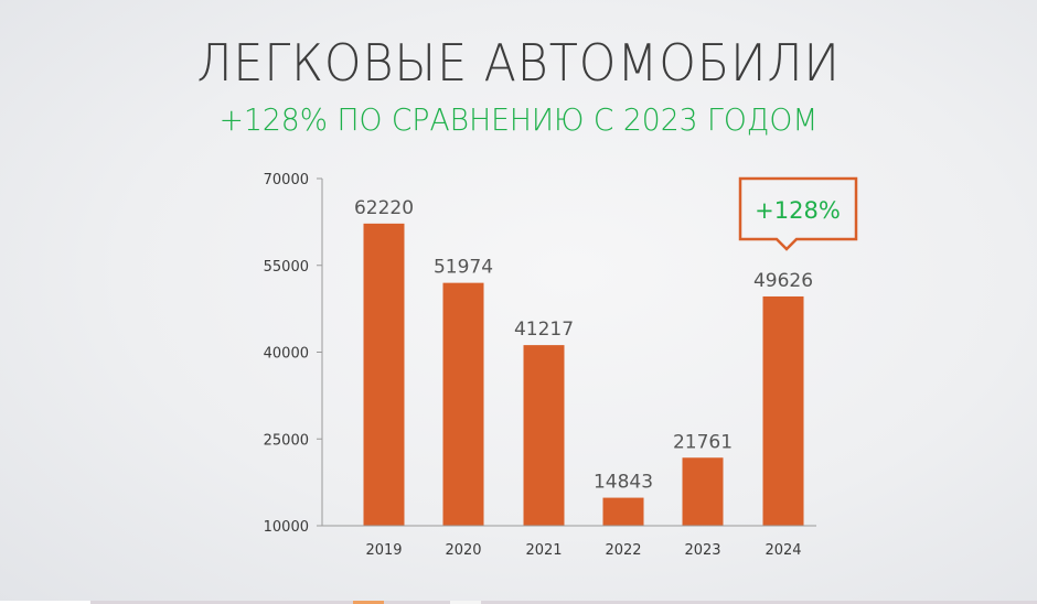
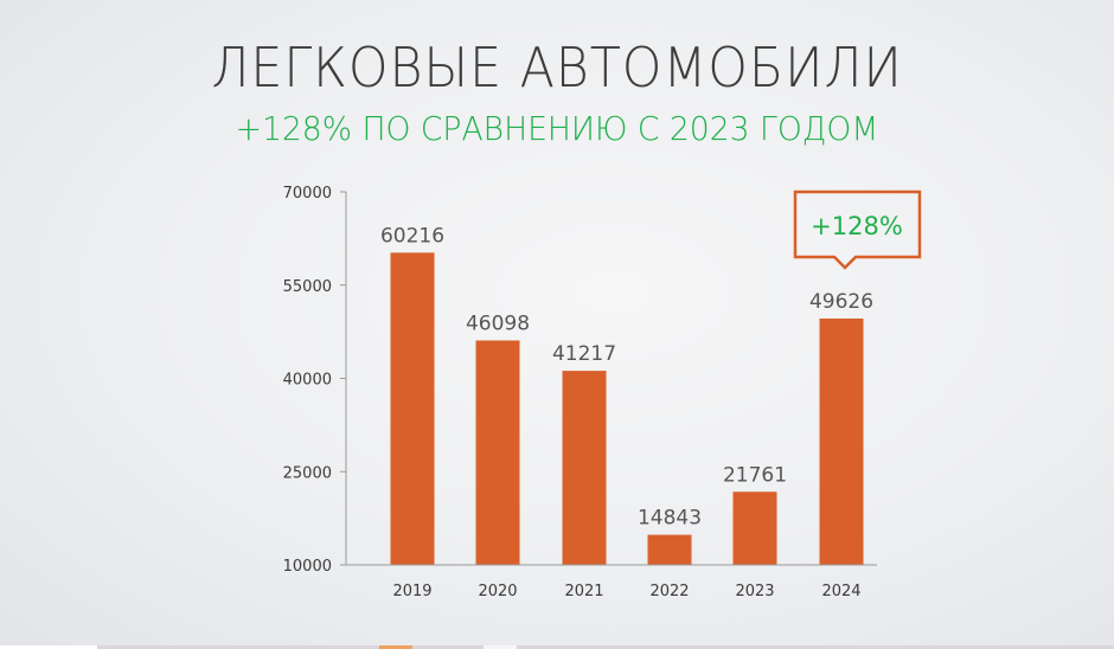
2019: 62220 -> 60216
2020: 51974 -> 46098
